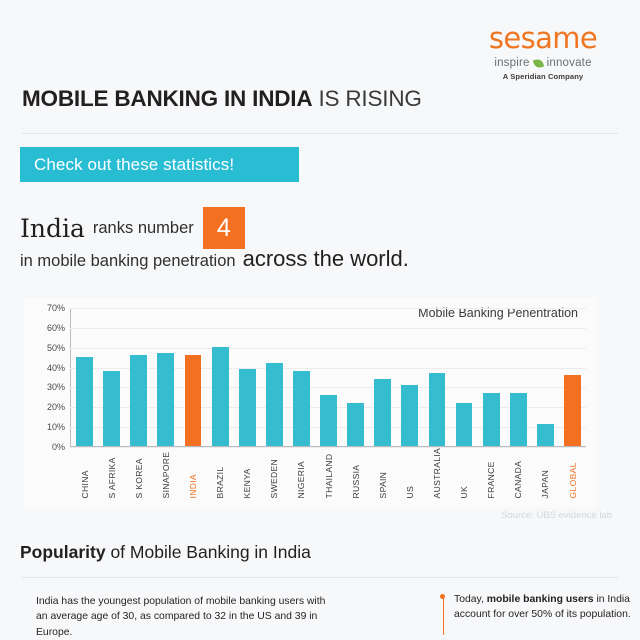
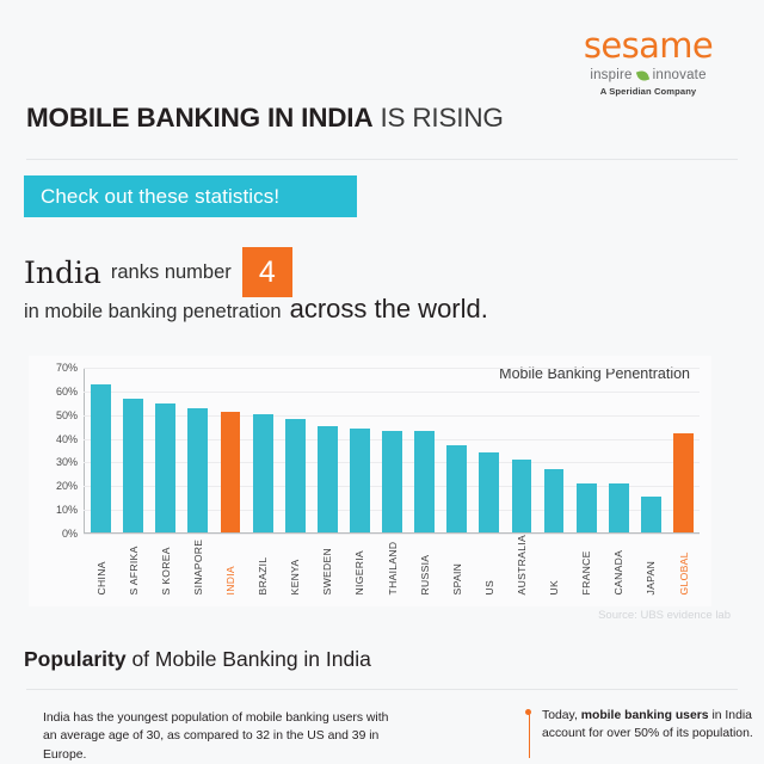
CHINA: 45% -> 63%
S AFRIKA: 38% -> 57%
S KOREA: 46% -> 55%
SINAPORE: 47% -> 53%
INDIA: 46% -> 51%
KENYA: 39% -> 48%
SWEDEN: 42% -> 45%
NIGERIA: 38% -> 44%
THAILAND: 26% -> 43%
RUSSIA: 22% -> 43%
SPAIN: 34% -> 37%
US: 31% -> 34%
AUSTRALIA: 37% -> 31%
UK: 22% -> 27%
FRANCE: 27% -> 21%
CANADA: 27% -> 21%
JAPAN: 11% -> 15%
GLOBAL: 36% -> 42%
